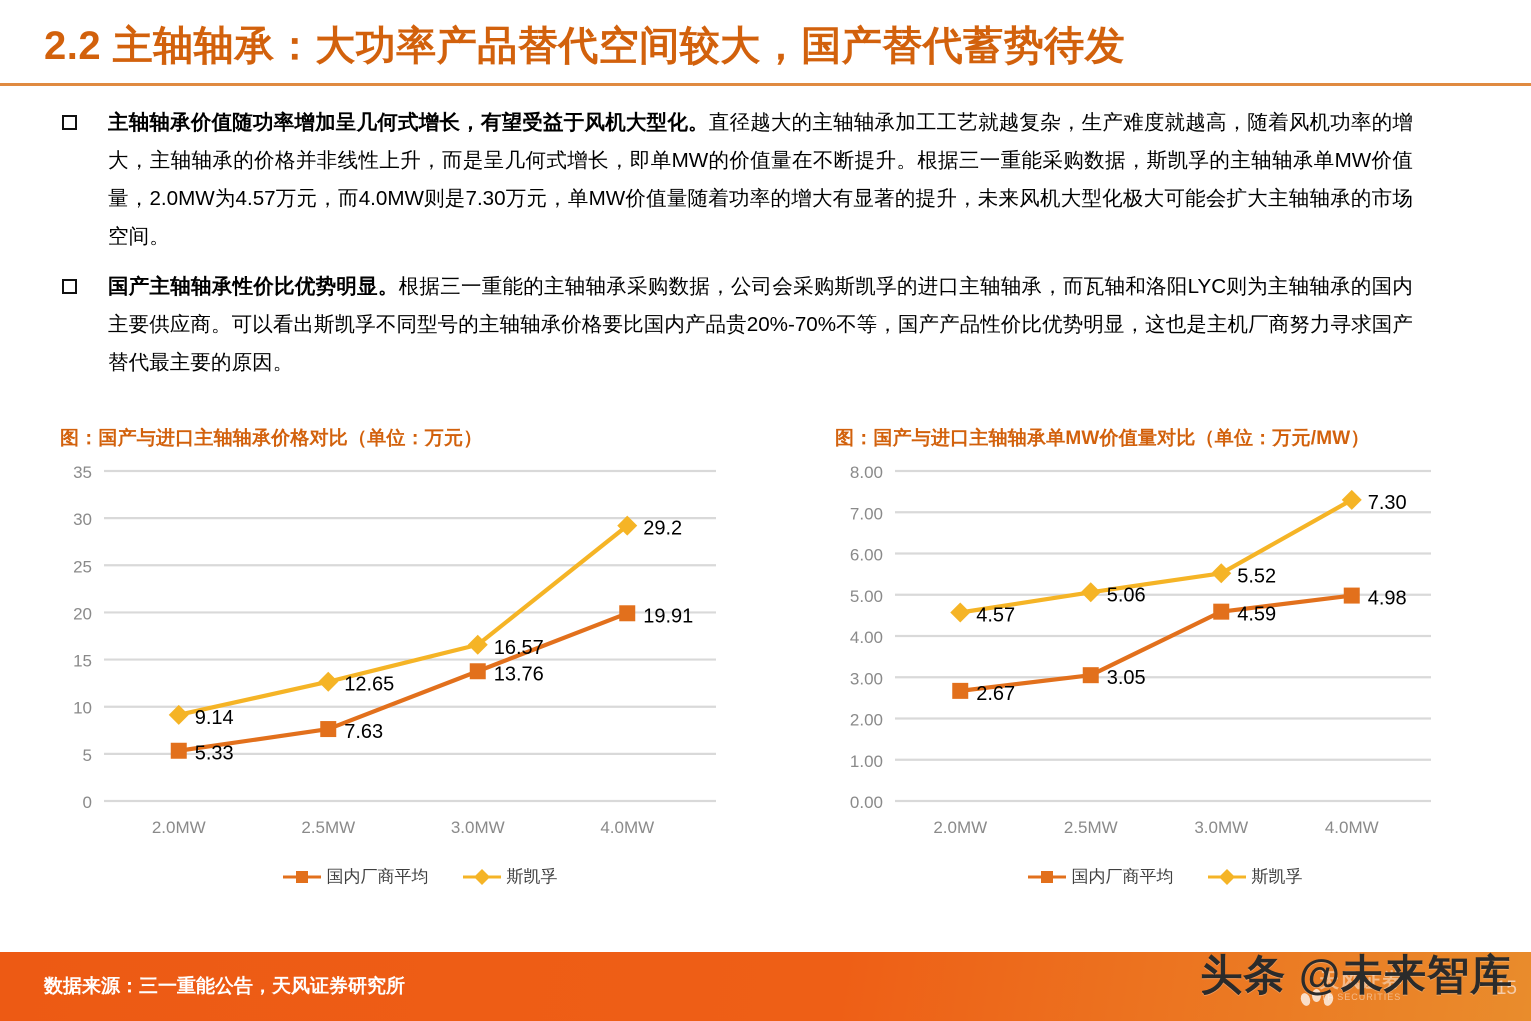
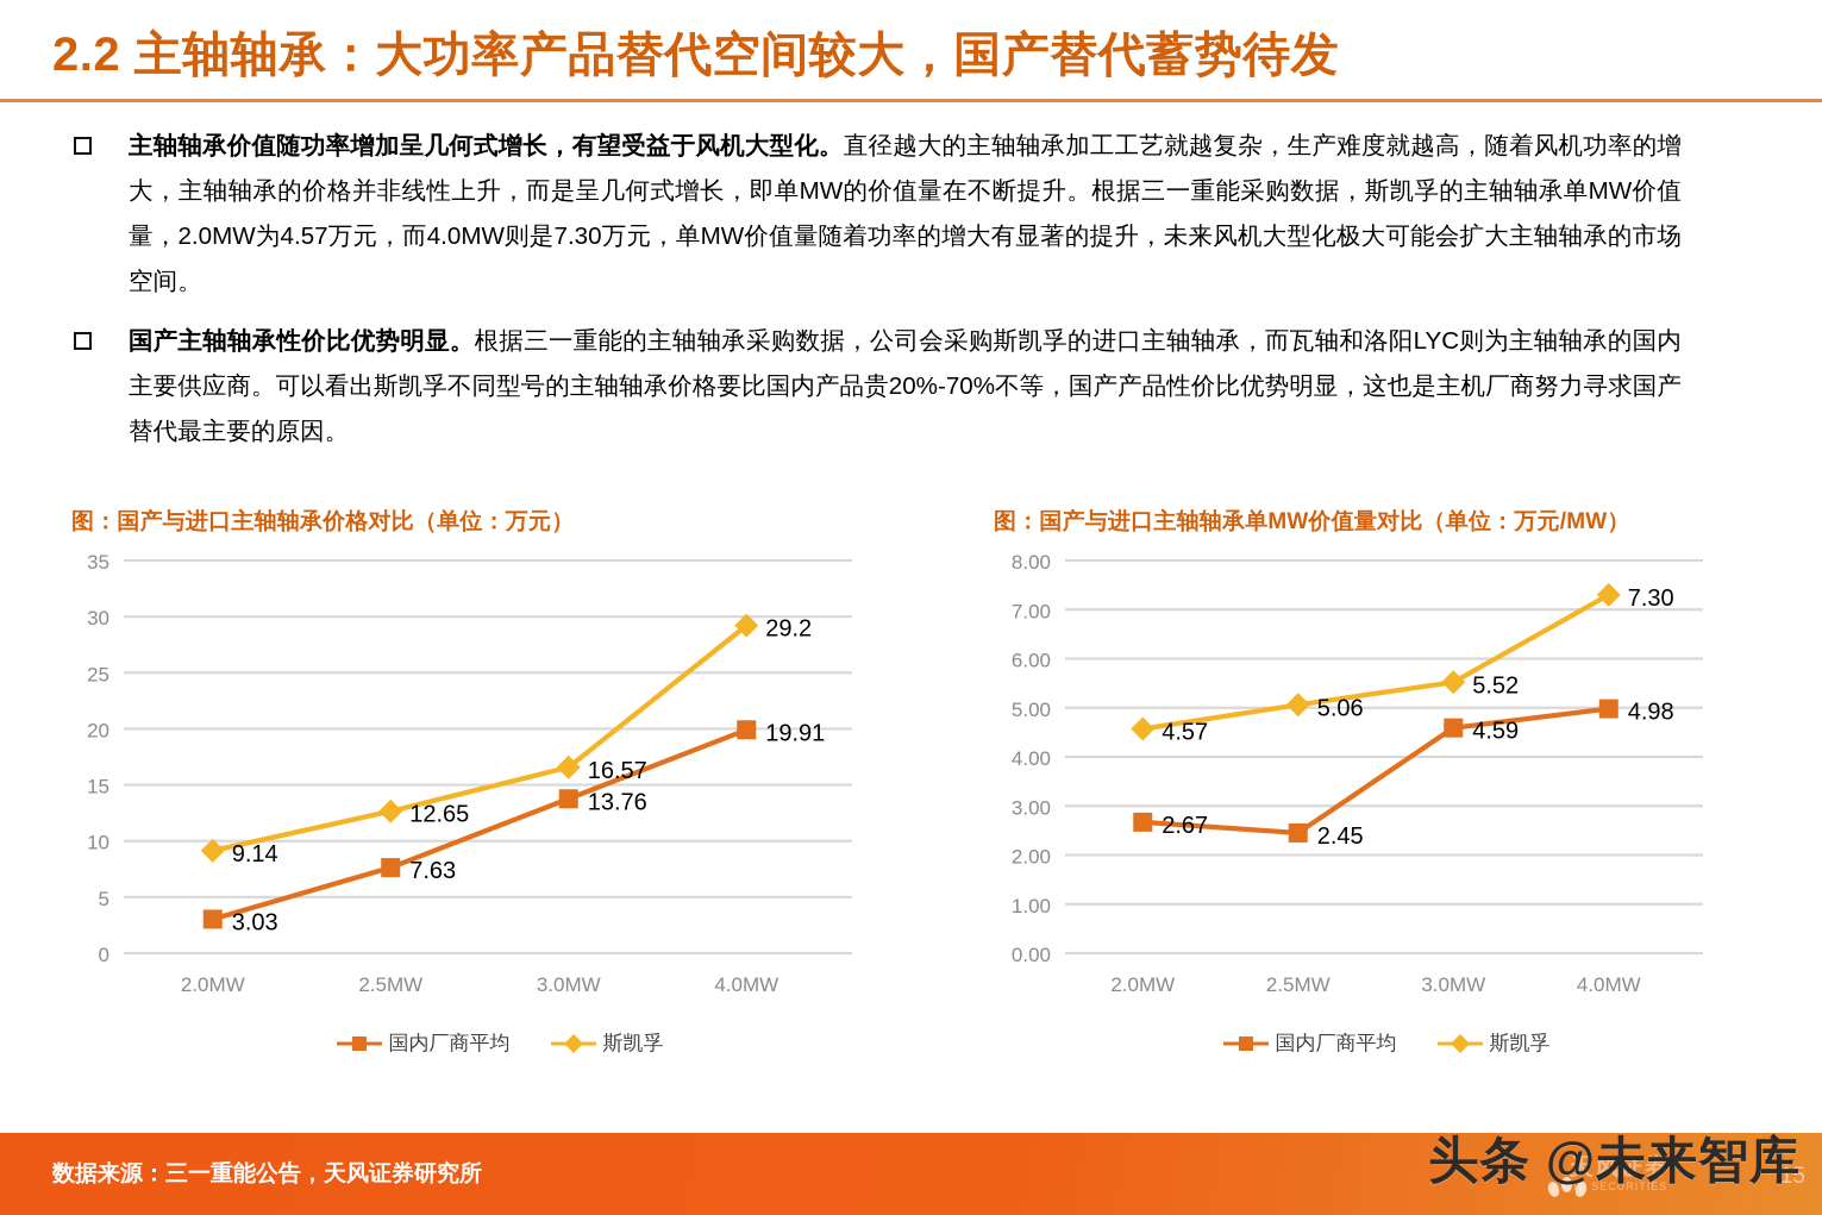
图：国产与进口主轴轴承价格对比（单位：万元）/国内厂商平均/2.0MW: 5.33 -> 3.03
图：国产与进口主轴轴承单MW价值量对比（单位：万元/MW）/国内厂商平均/2.5MW: 3.05 -> 2.45
